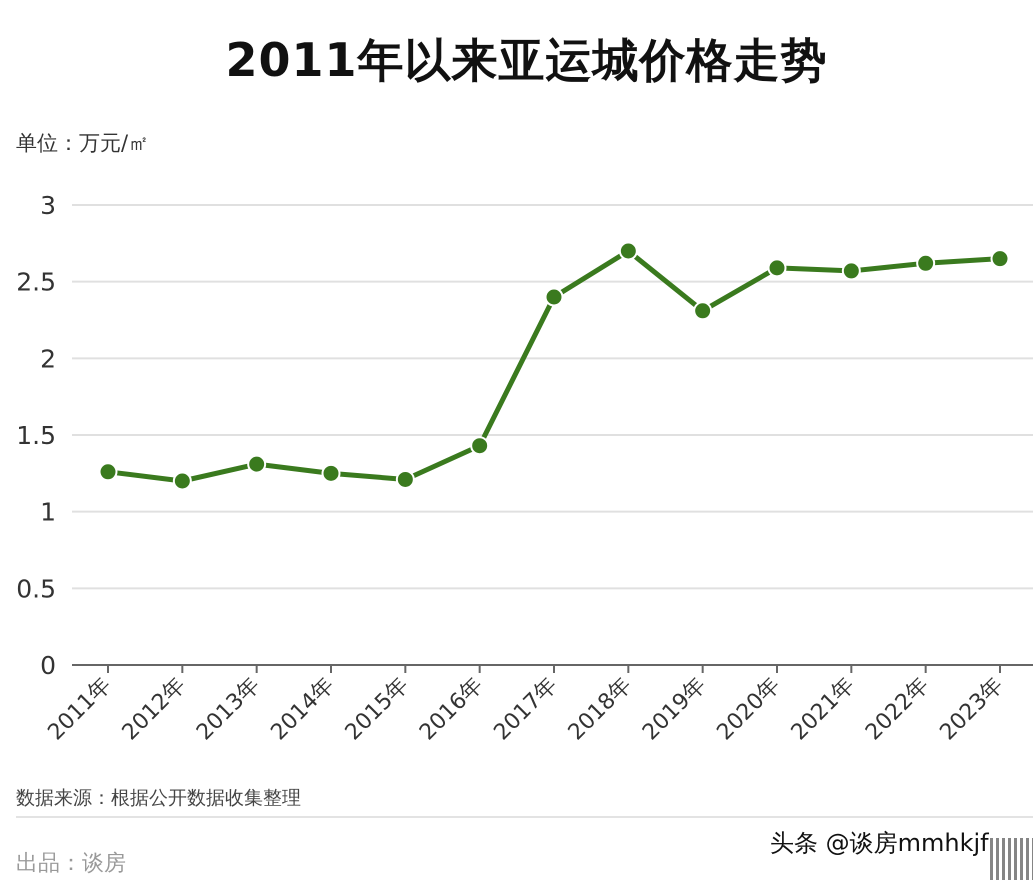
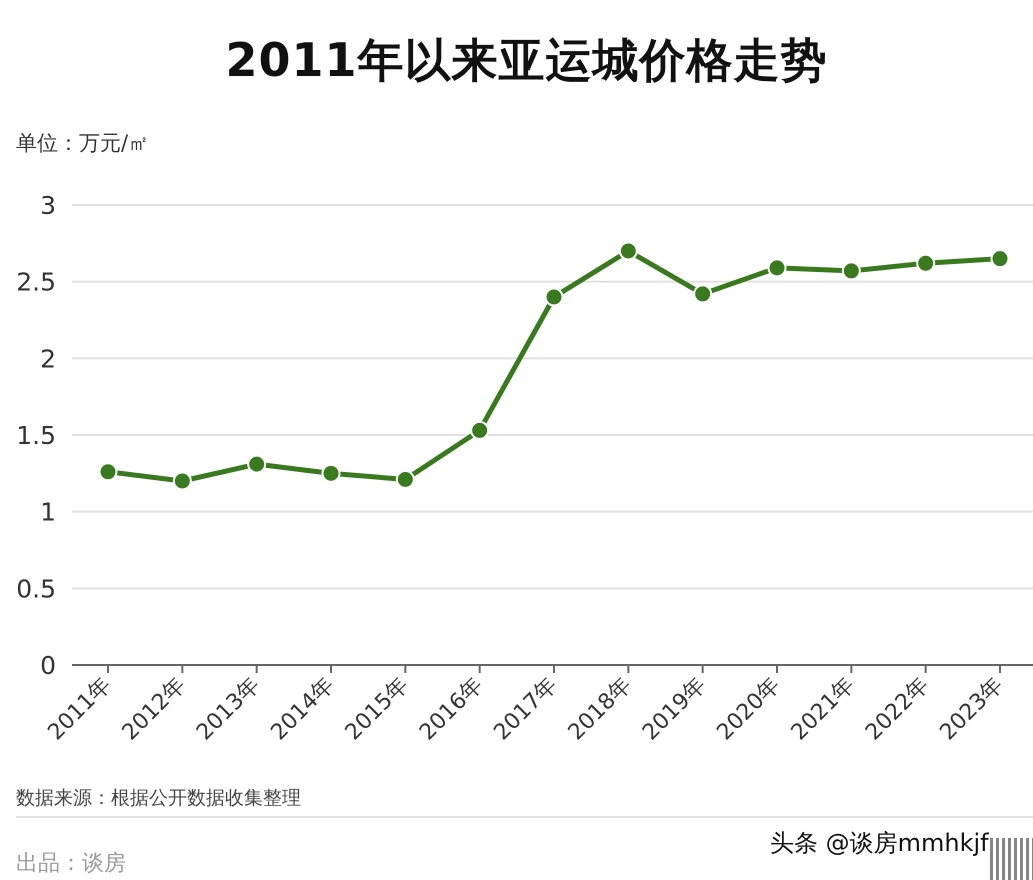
2016年: 1.43 -> 1.53
2019年: 2.31 -> 2.42
